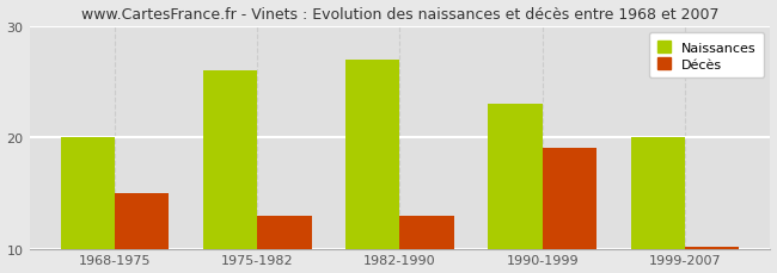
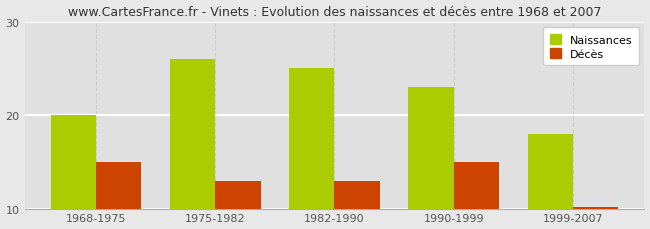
Naissances/1982-1990: 27 -> 25
Décès/1990-1999: 19.0 -> 15.0
Naissances/1999-2007: 20 -> 18
